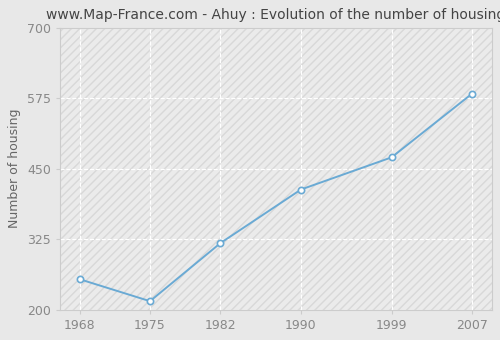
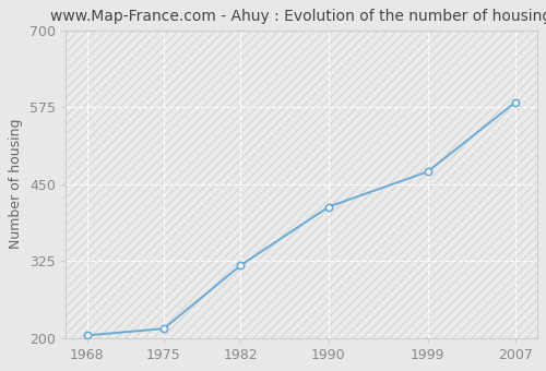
1968: 254 -> 204
